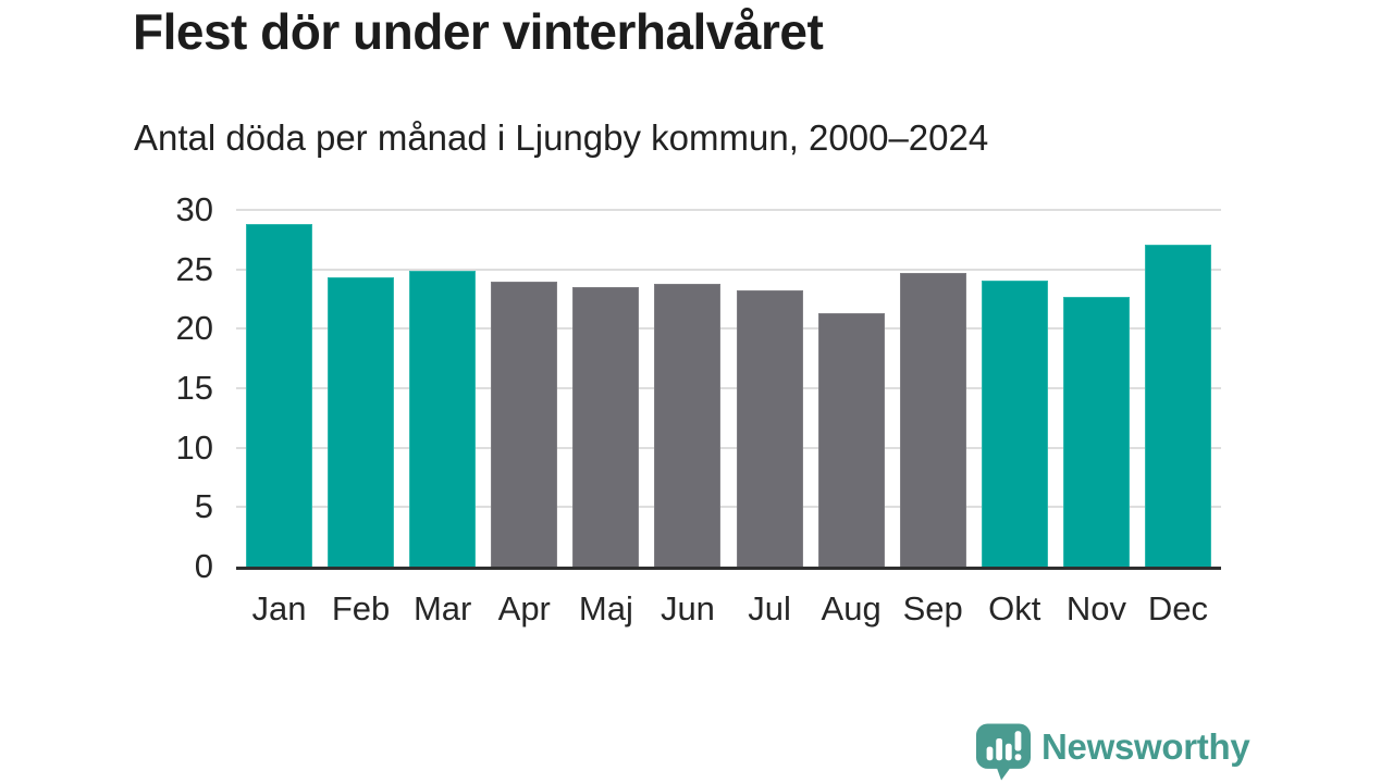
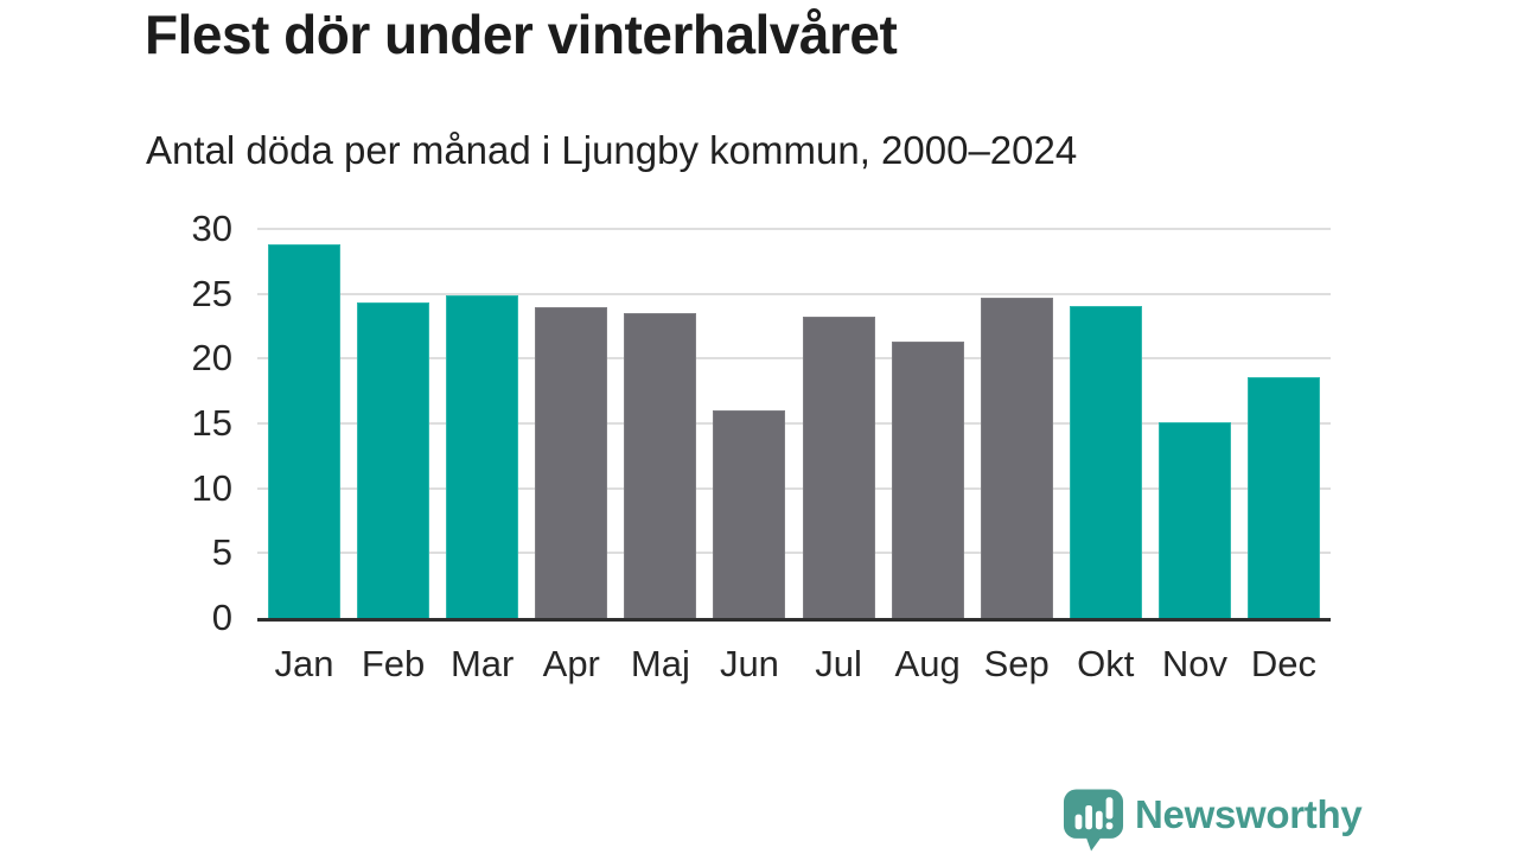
Jun: 23.8 -> 16.0
Nov: 22.7 -> 15.1
Dec: 27.1 -> 18.6
